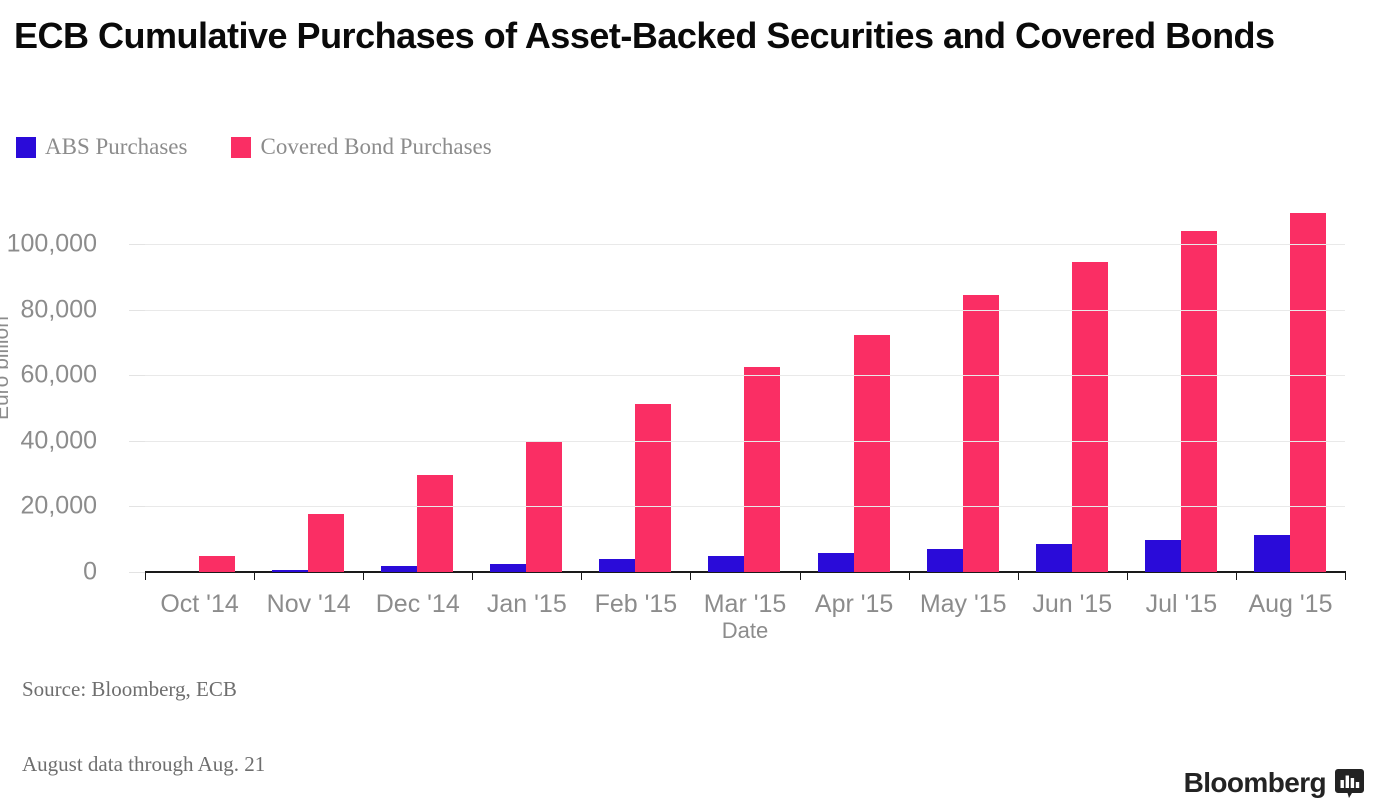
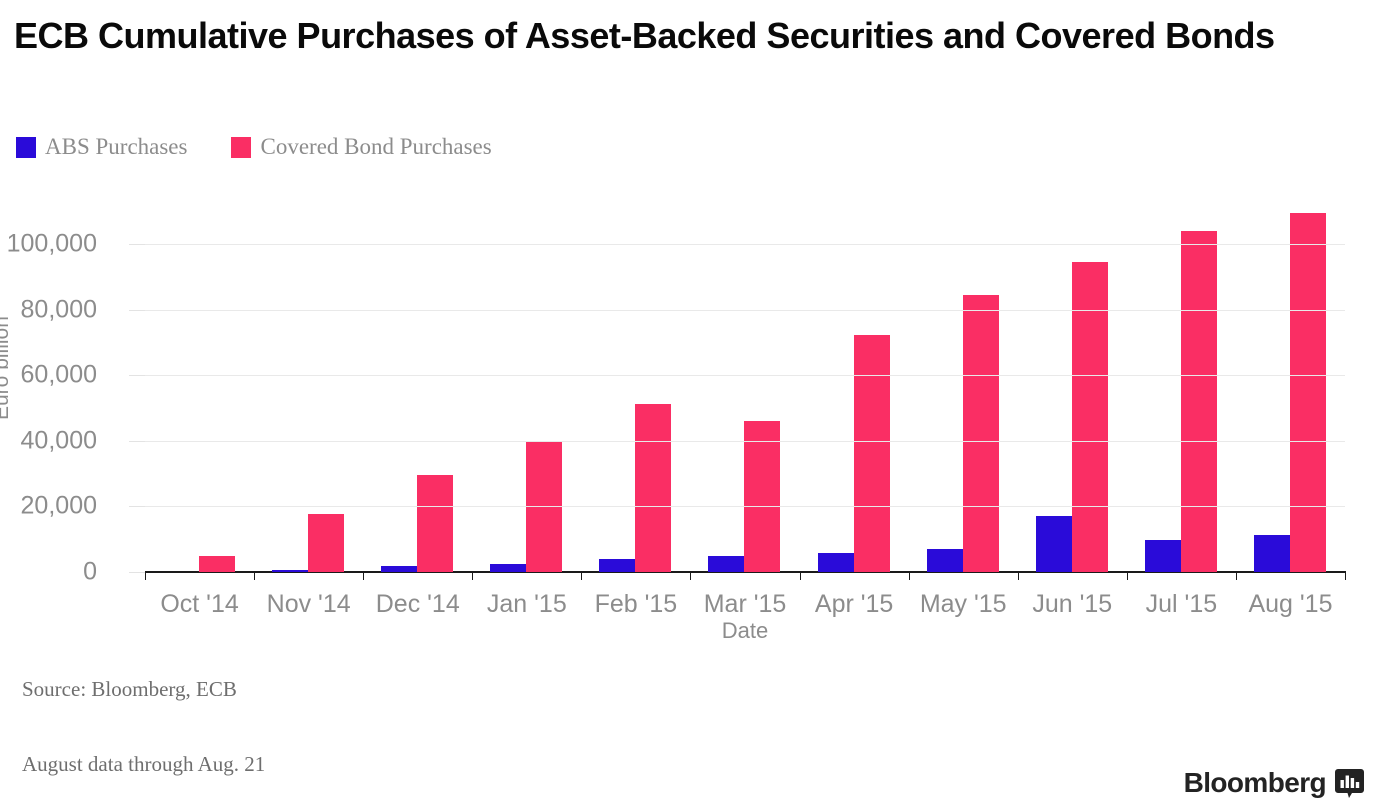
Covered Bond Purchases/Mar '15: 62000 -> 46000
ABS Purchases/Jun '15: 8000 -> 17000
